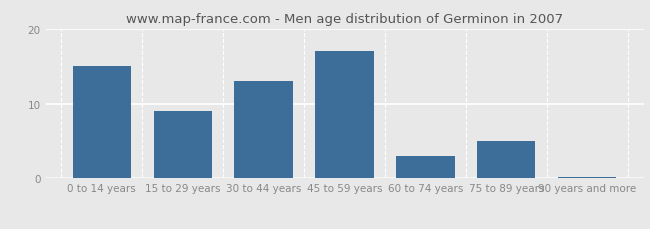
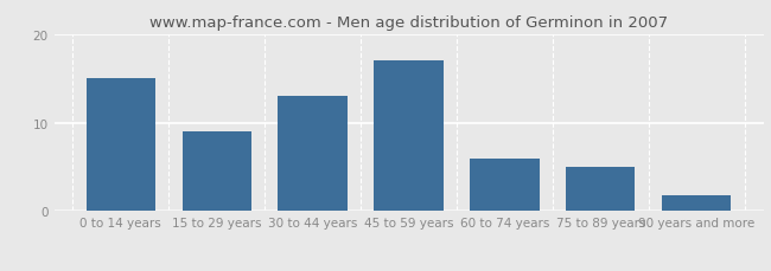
60 to 74 years: 3.0 -> 6.0
90 years and more: 0.2 -> 1.8
